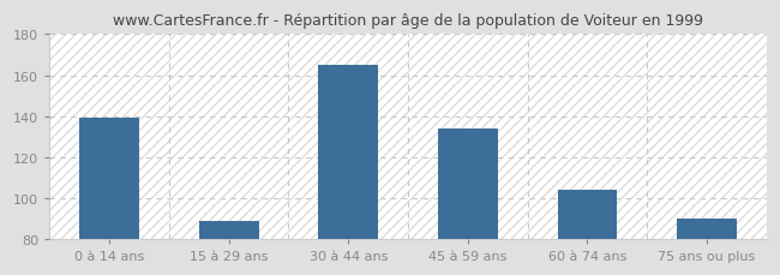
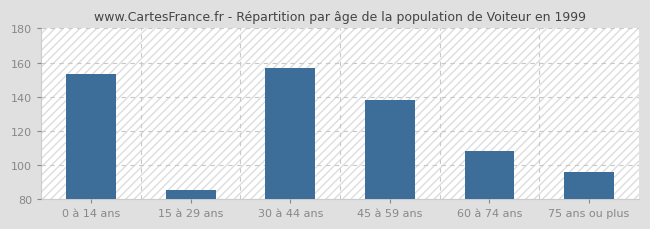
0 à 14 ans: 139 -> 153
15 à 29 ans: 89 -> 85
30 à 44 ans: 165 -> 157
45 à 59 ans: 134 -> 138
60 à 74 ans: 104 -> 108
75 ans ou plus: 90 -> 96
